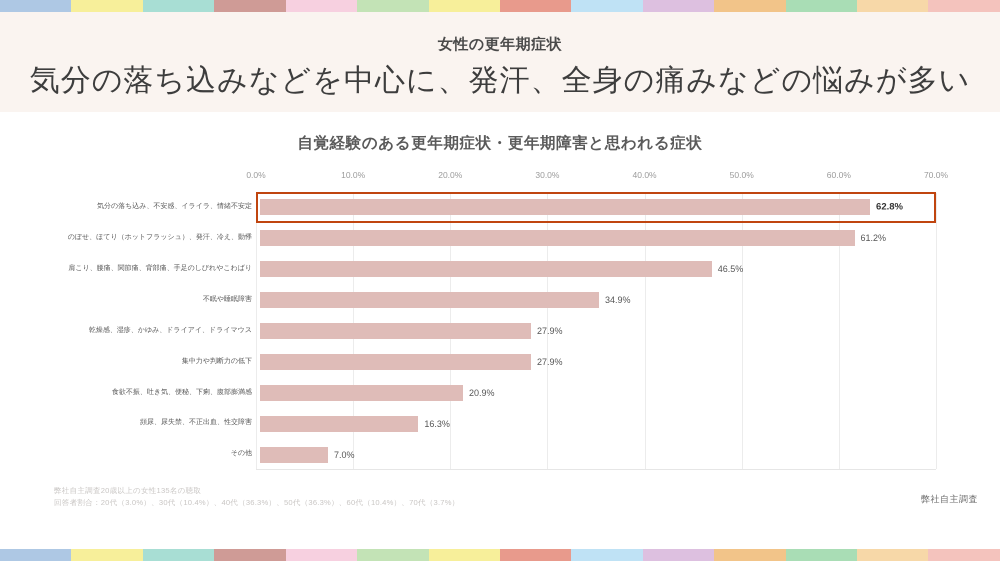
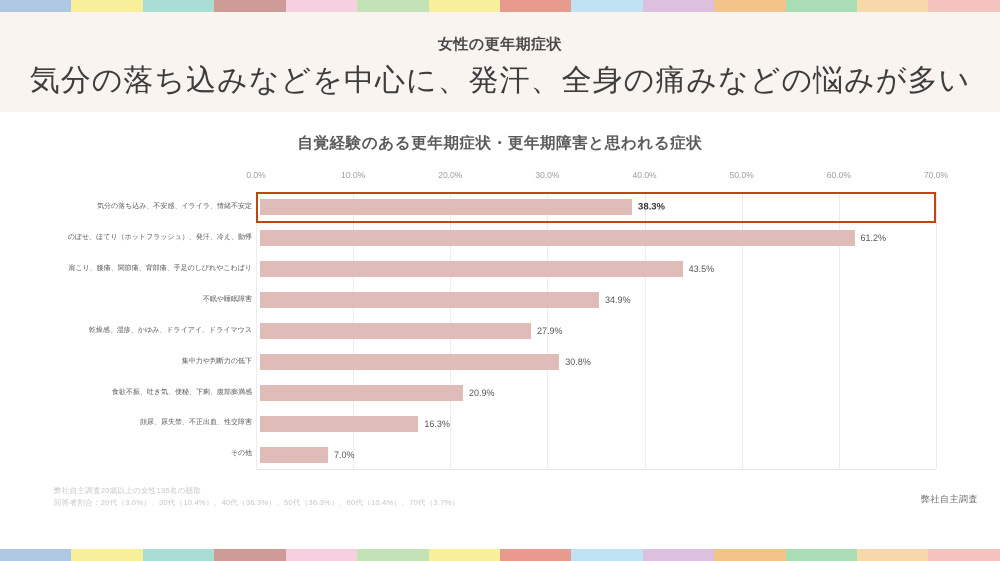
気分の落ち込み、不安感、イライラ、情緒不安定: 62.8% -> 38.3%
肩こり、腰痛、関節痛、背部痛、手足のしびれやこわばり: 46.5% -> 43.5%
集中力や判断力の低下: 27.9% -> 30.8%
